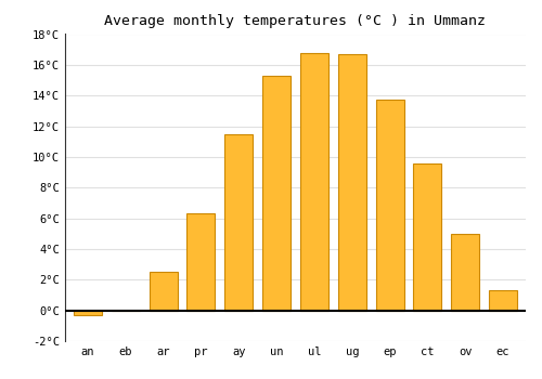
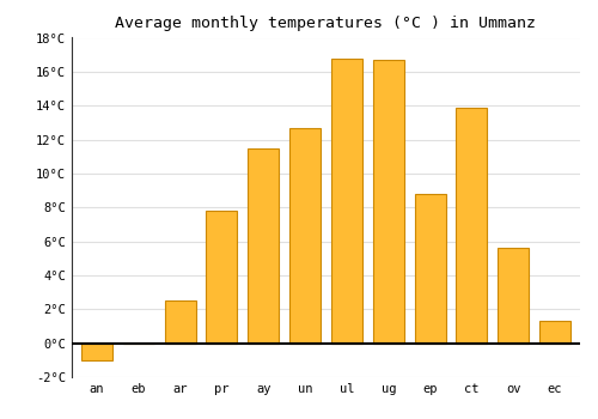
an: -0.3°C -> -1.0°C
pr: 6.3°C -> 7.8°C
un: 15.3°C -> 12.7°C
ep: 13.7°C -> 8.8°C
ct: 9.6°C -> 13.9°C
ov: 5.0°C -> 5.6°C
